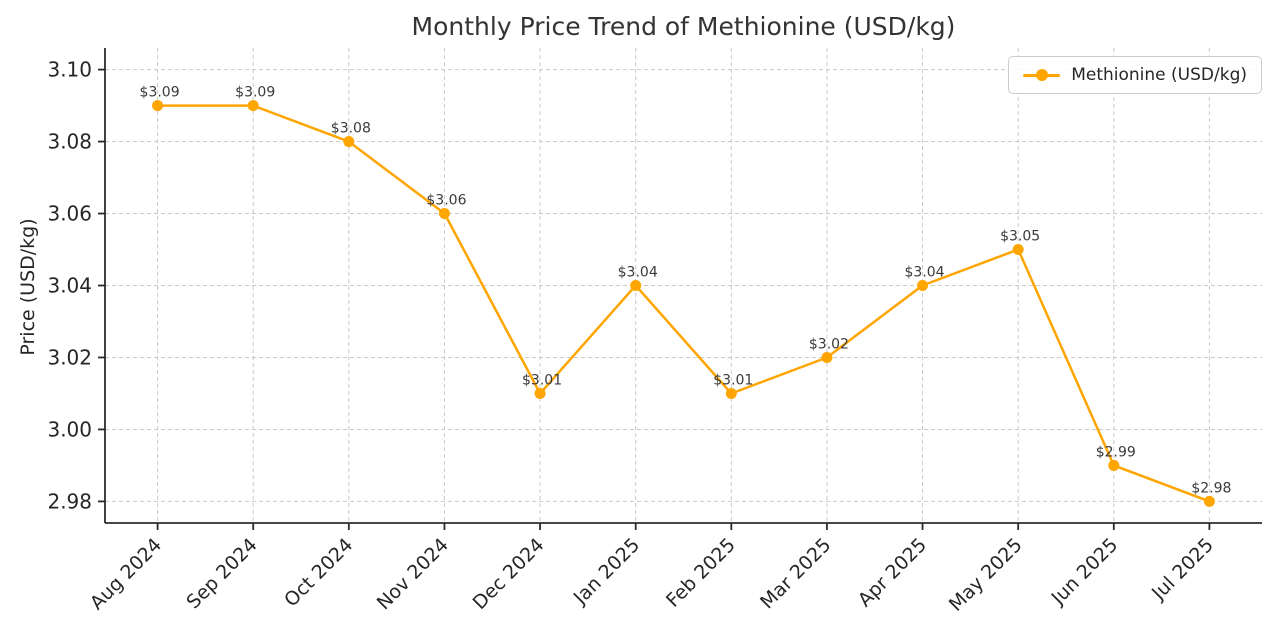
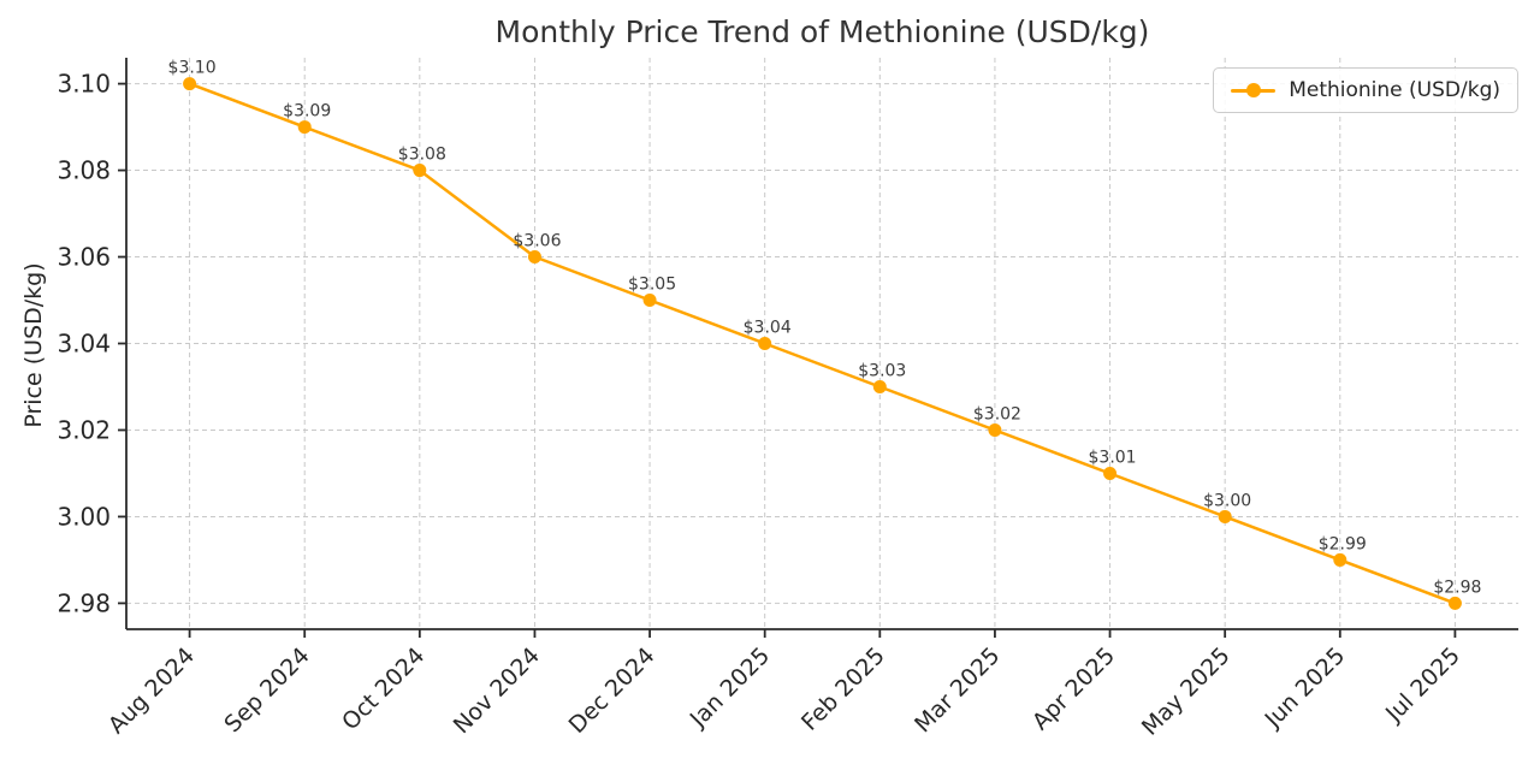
Aug 2024: $3.09 -> $3.10
Dec 2024: $3.01 -> $3.05
Feb 2025: $3.01 -> $3.03
Apr 2025: $3.04 -> $3.01
May 2025: $3.05 -> $3.00
